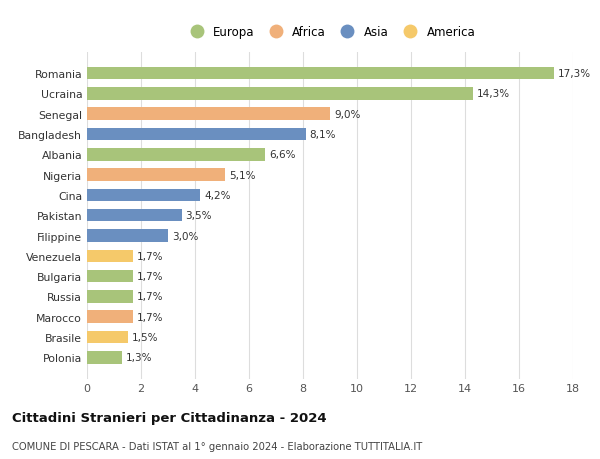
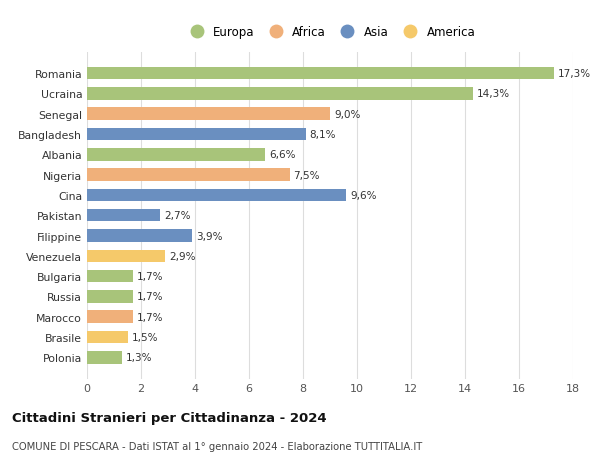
Nigeria: 5,1% -> 7,5%
Cina: 4,2% -> 9,6%
Pakistan: 3,5% -> 2,7%
Filippine: 3,0% -> 3,9%
Venezuela: 1,7% -> 2,9%
